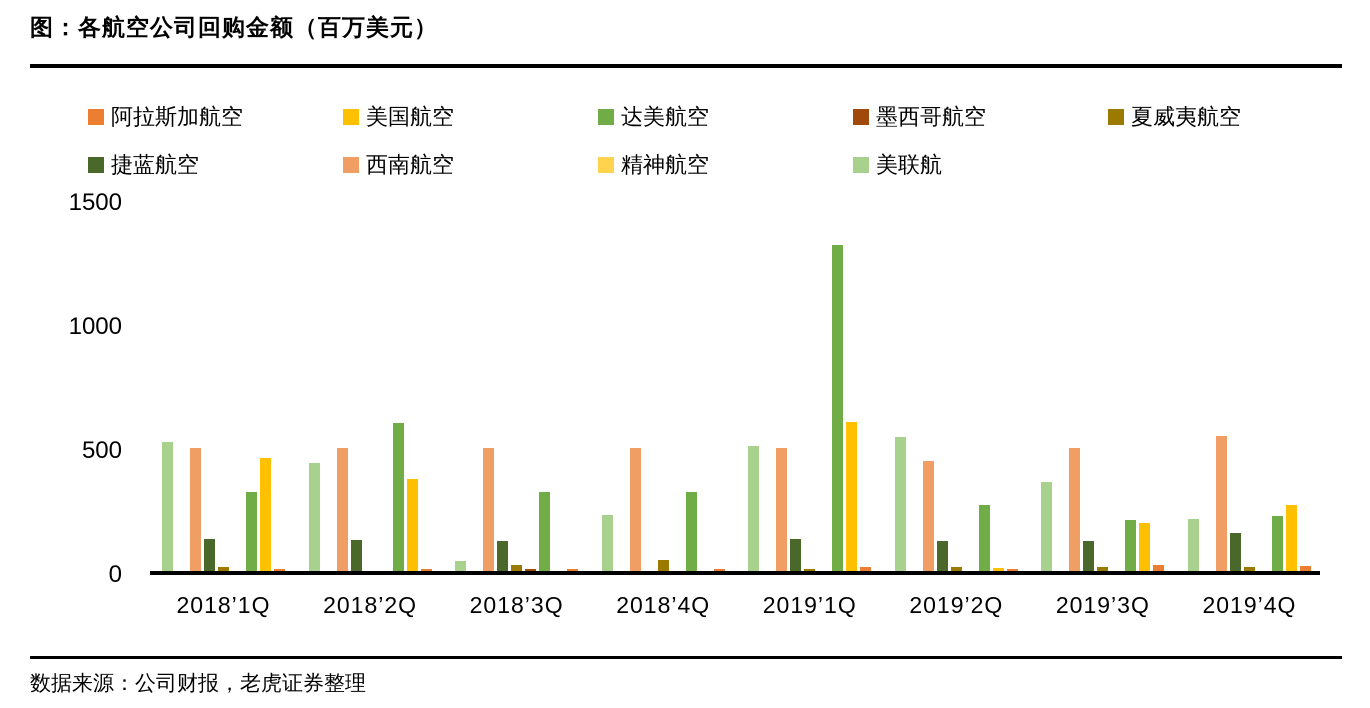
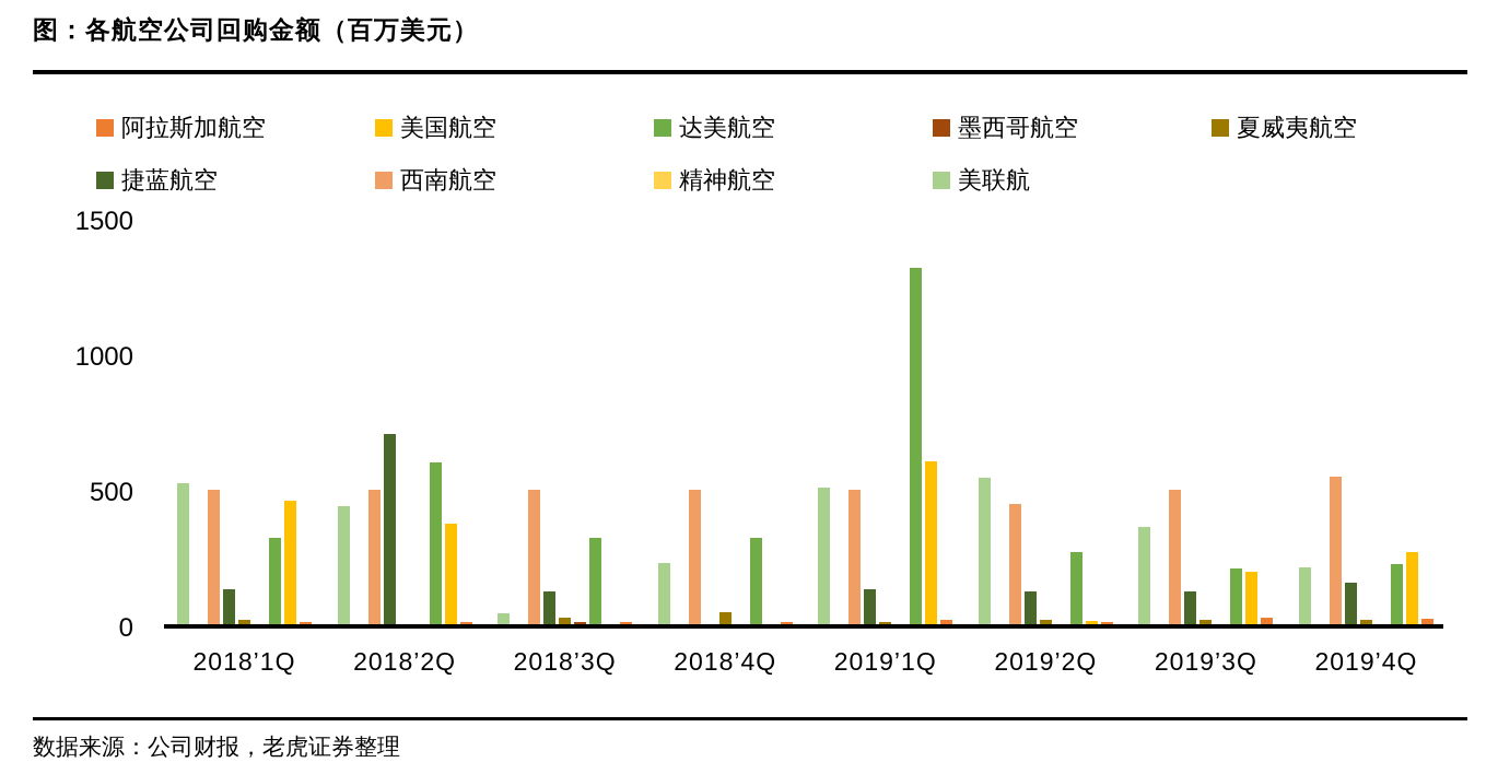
捷蓝航空/2018’2Q: 120 -> 700
